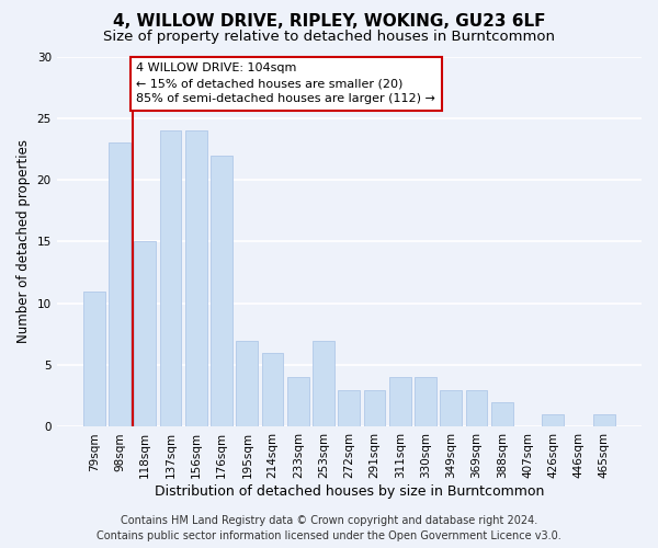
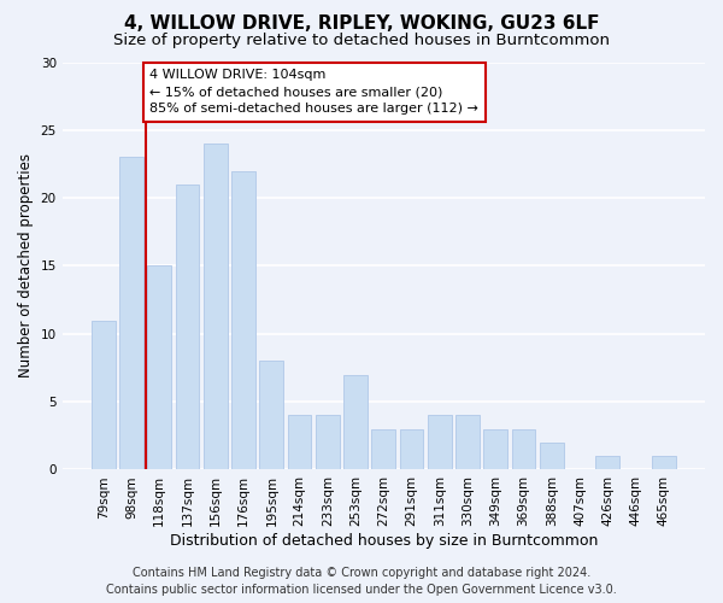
137sqm: 24 -> 21
195sqm: 7 -> 8
214sqm: 6 -> 4
